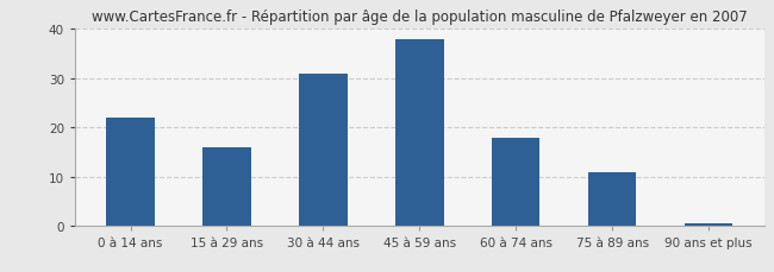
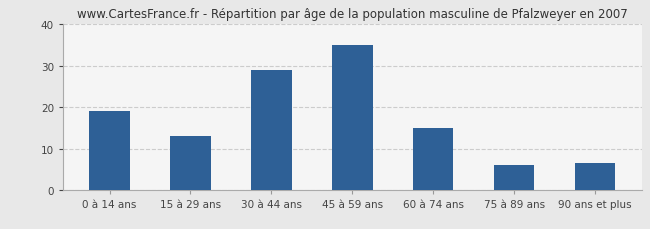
0 à 14 ans: 22.0 -> 19.0
15 à 29 ans: 16.0 -> 13.0
30 à 44 ans: 31.0 -> 29.0
45 à 59 ans: 38.0 -> 35.0
60 à 74 ans: 18.0 -> 15.0
75 à 89 ans: 11.0 -> 6.0
90 ans et plus: 0.5 -> 6.5
